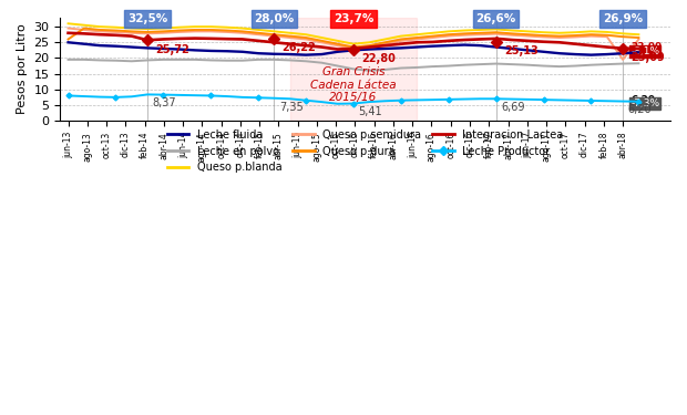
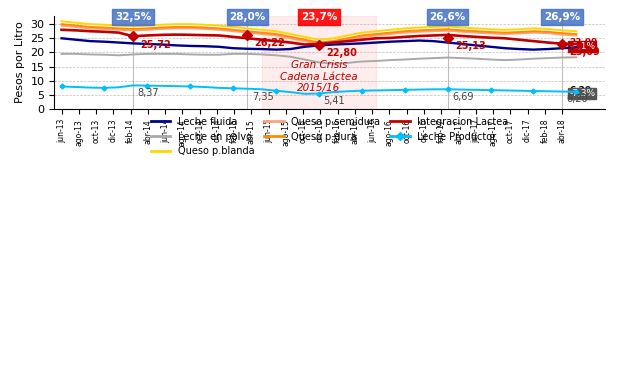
Queso p.dura/jun-13: 26.0 -> 30.0
Queso p.semidura/abr-18: 19.5 -> 26.3
